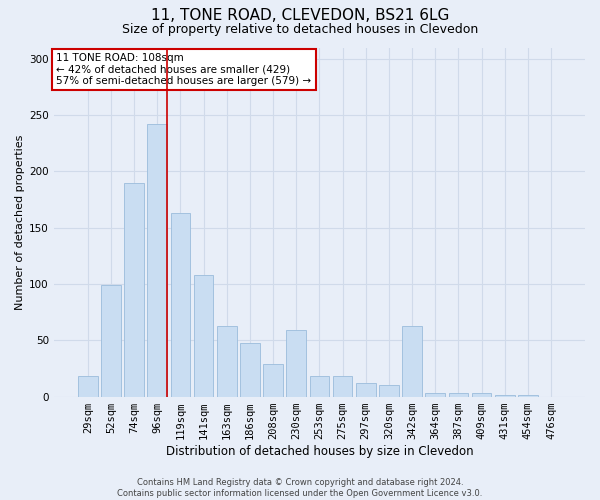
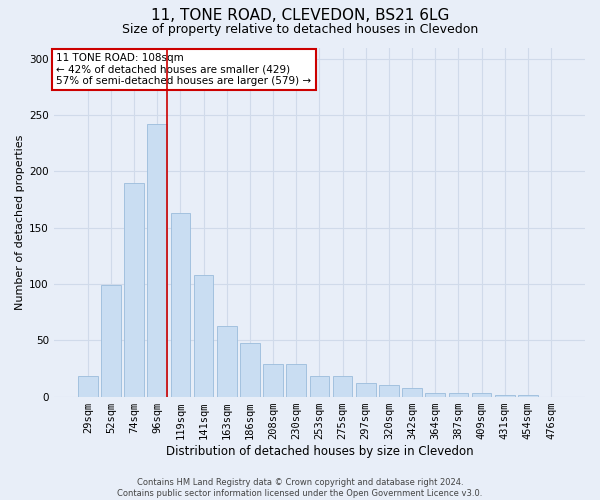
230sqm: 59 -> 29
342sqm: 63 -> 8
